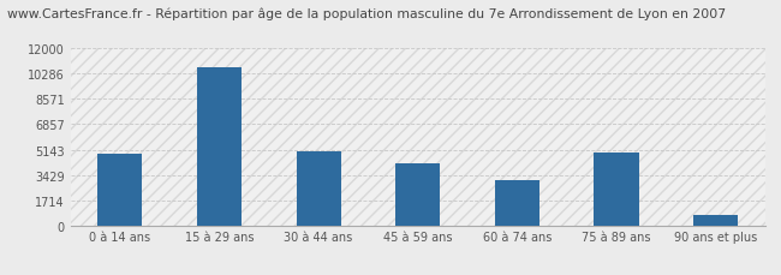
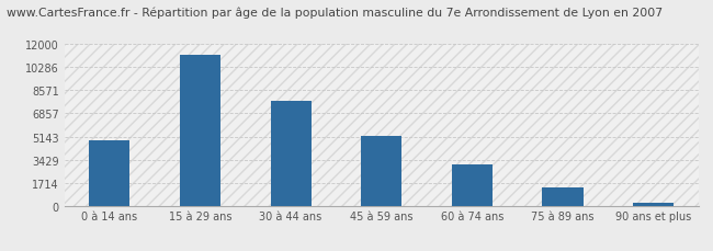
15 à 29 ans: 10700 -> 11200
30 à 44 ans: 5000 -> 7800
45 à 59 ans: 4200 -> 5200
75 à 89 ans: 4900 -> 1400
90 ans et plus: 700 -> 200
